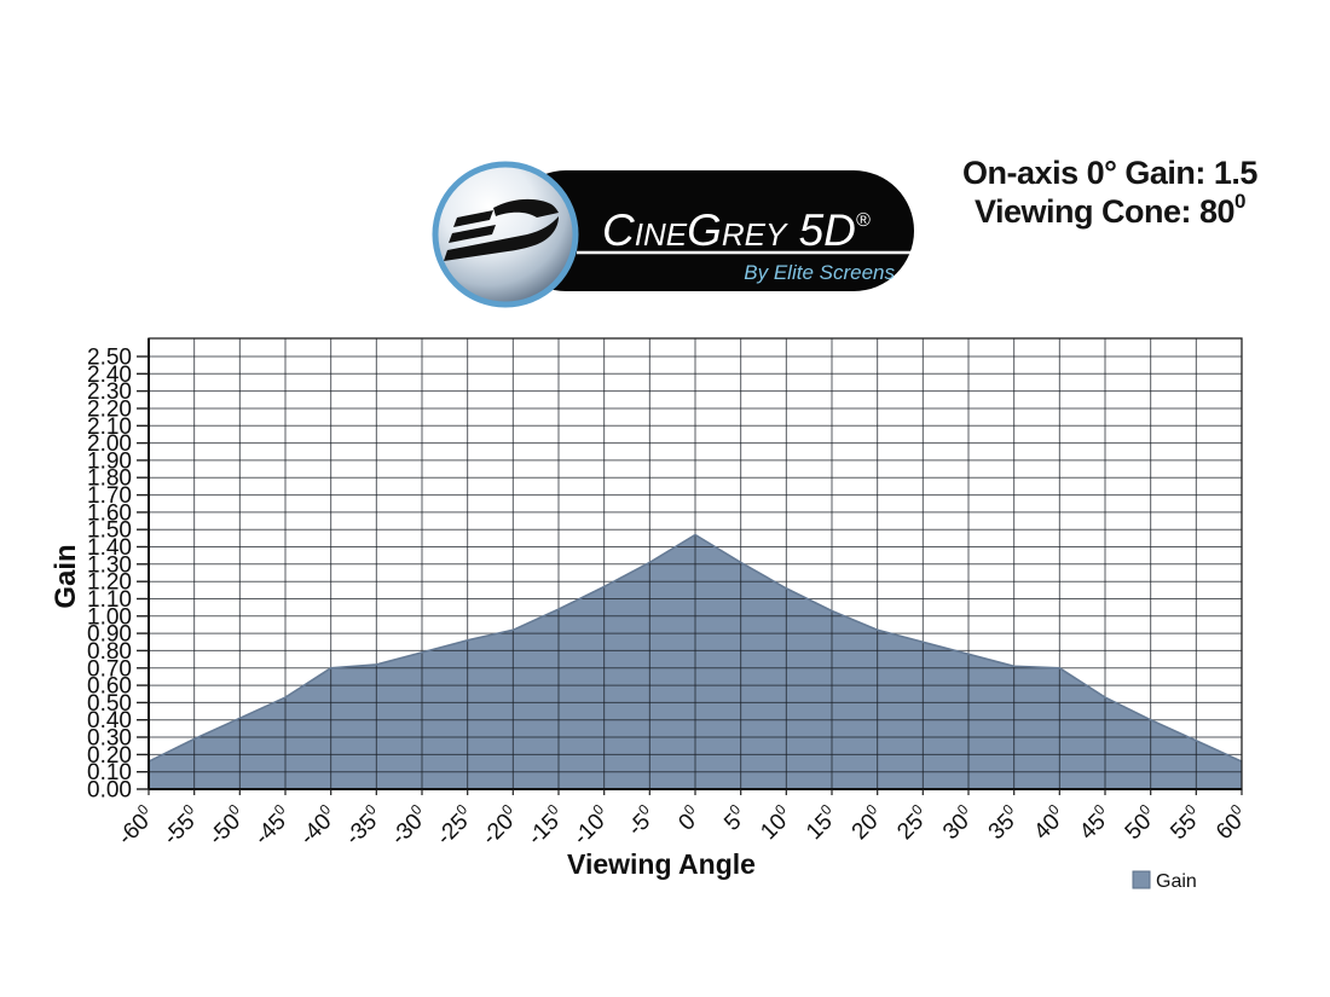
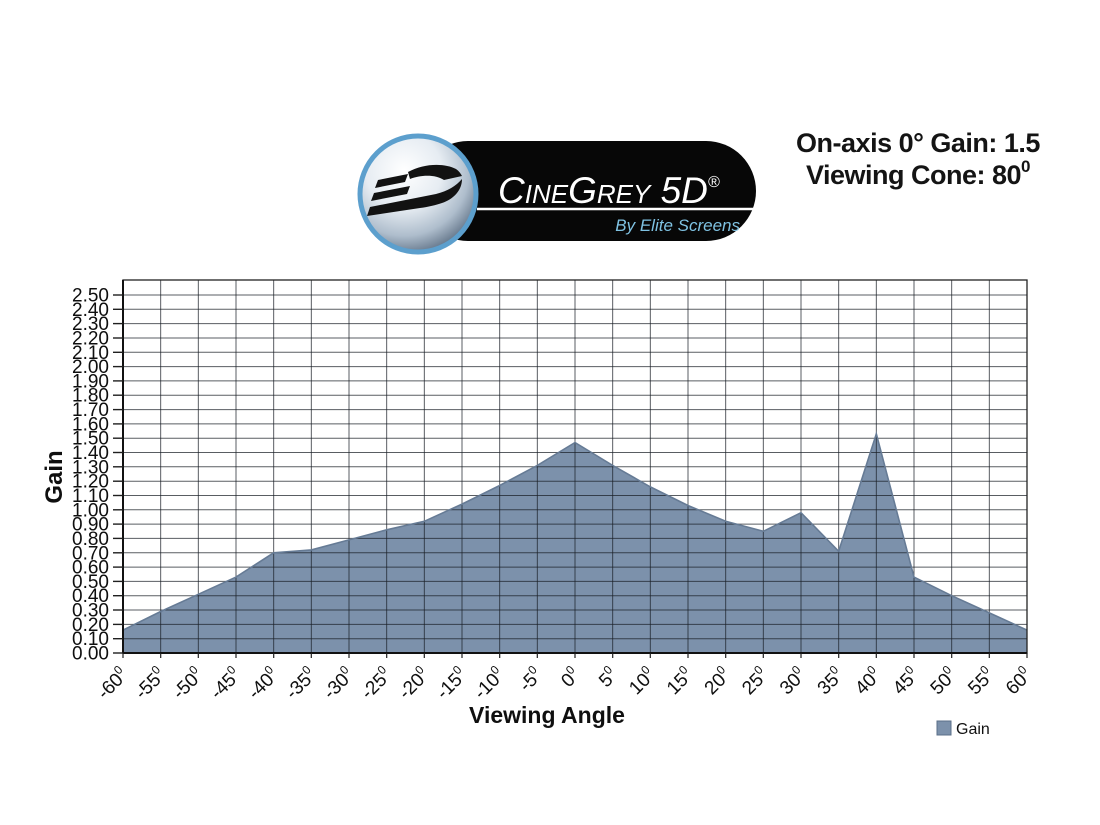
30: 0.78 -> 0.98
40: 0.70 -> 1.53
